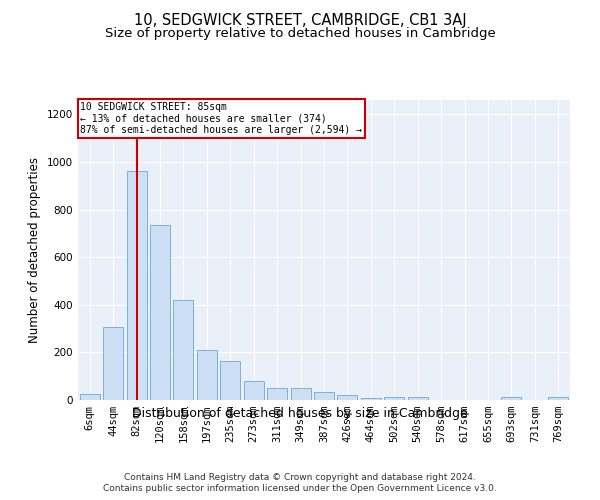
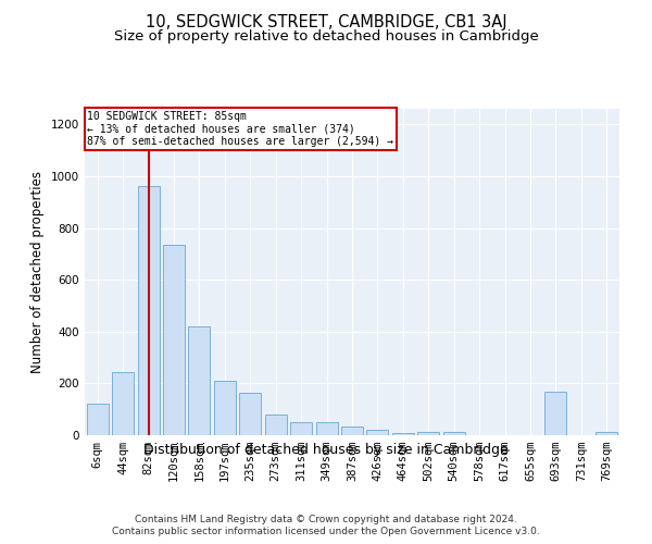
6sqm: 25 -> 120
44sqm: 305 -> 245
693sqm: 12 -> 170
